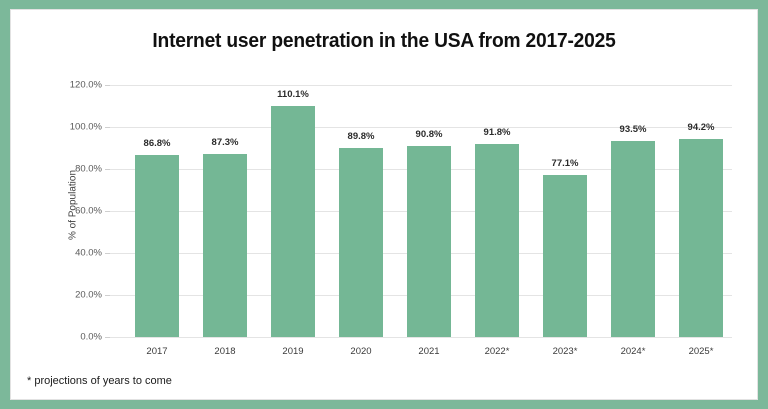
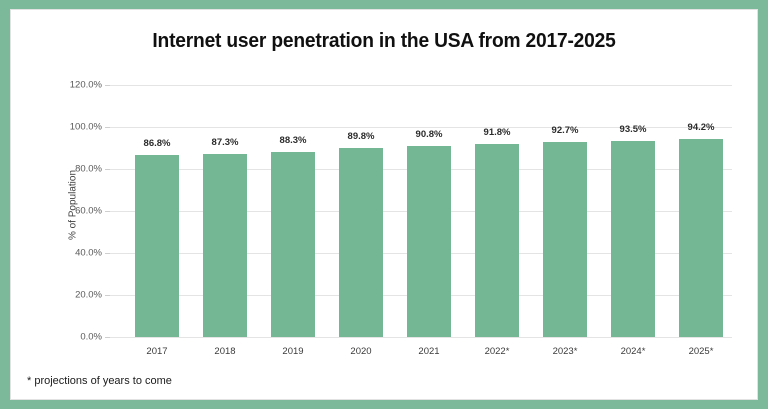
2019: 110.1% -> 88.3%
2023*: 77.1% -> 92.7%
